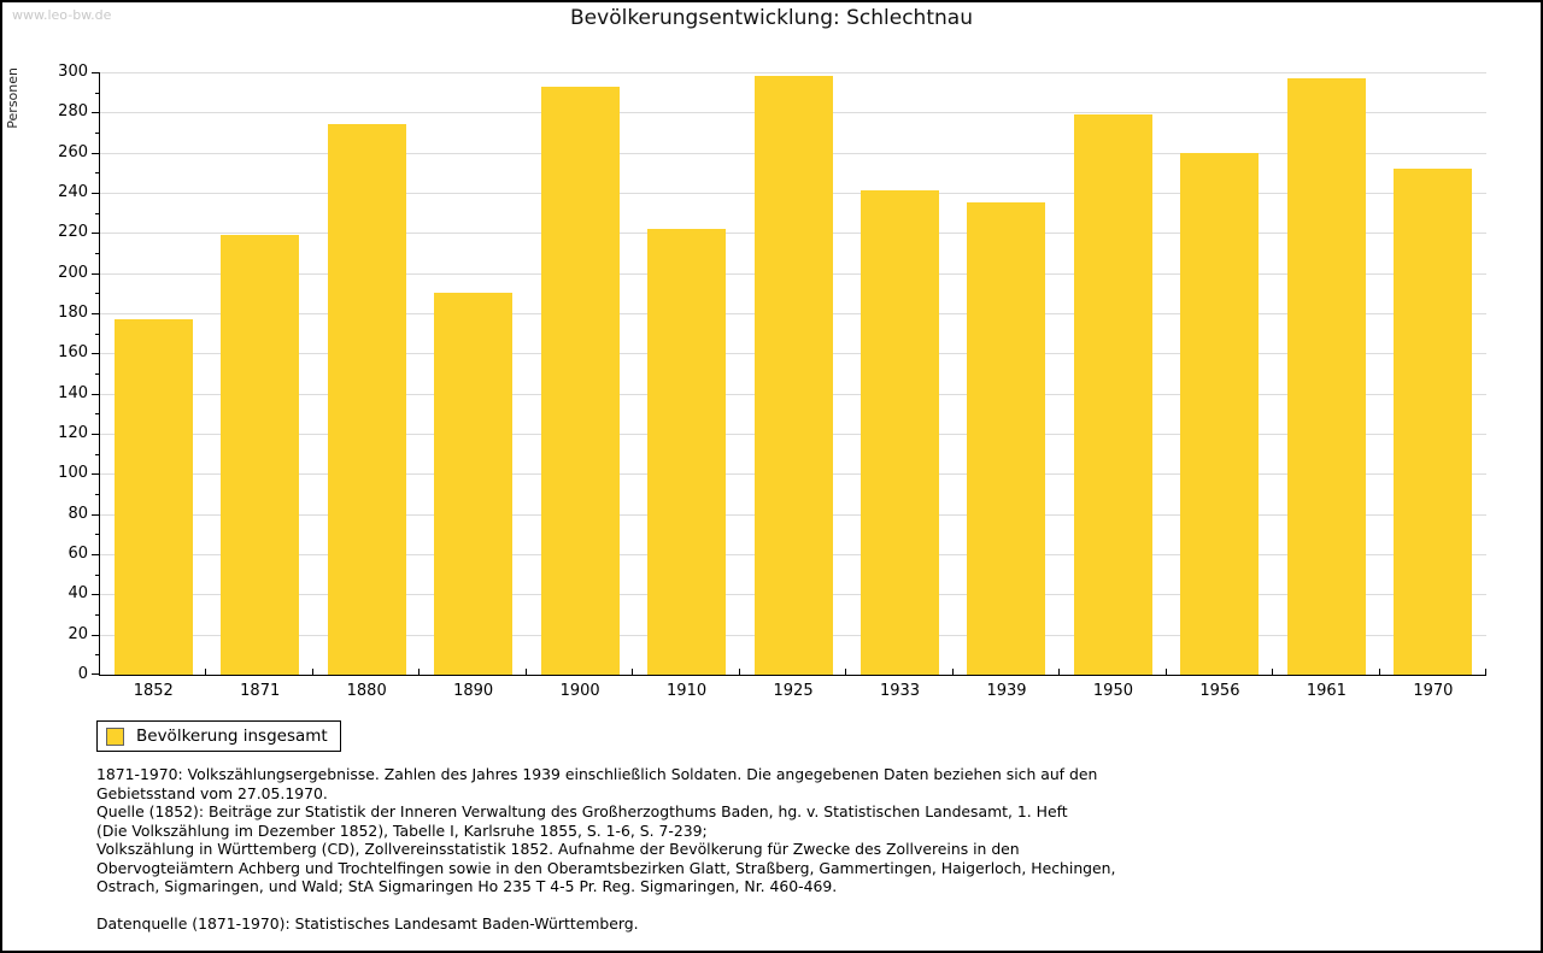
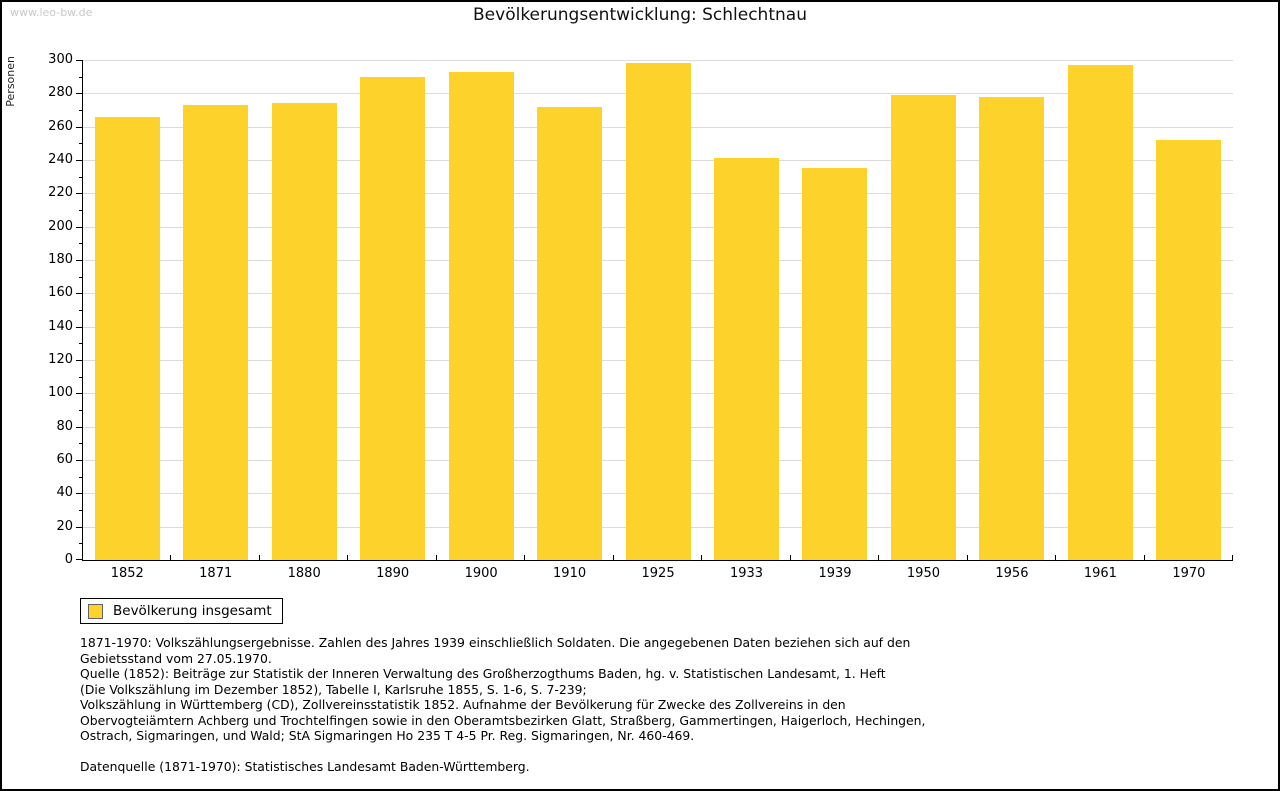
1852: 177 -> 266
1871: 219 -> 273
1890: 190 -> 290
1910: 222 -> 272
1956: 260 -> 278
